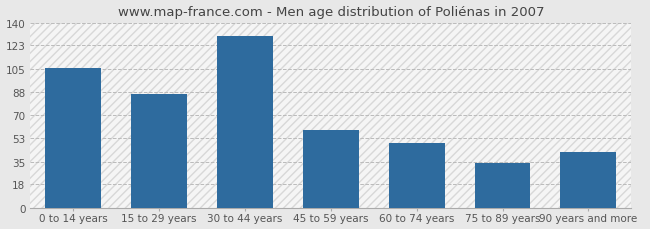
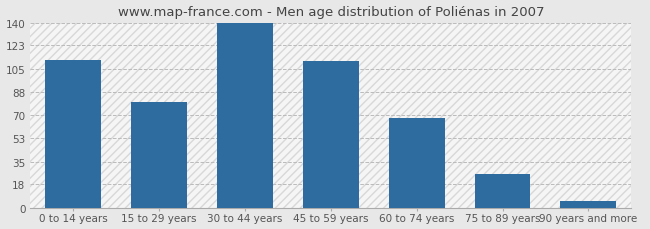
0 to 14 years: 106 -> 112
15 to 29 years: 86 -> 80
30 to 44 years: 130 -> 140
45 to 59 years: 59 -> 111
60 to 74 years: 49 -> 68
75 to 89 years: 34 -> 26
90 years and more: 42 -> 5
